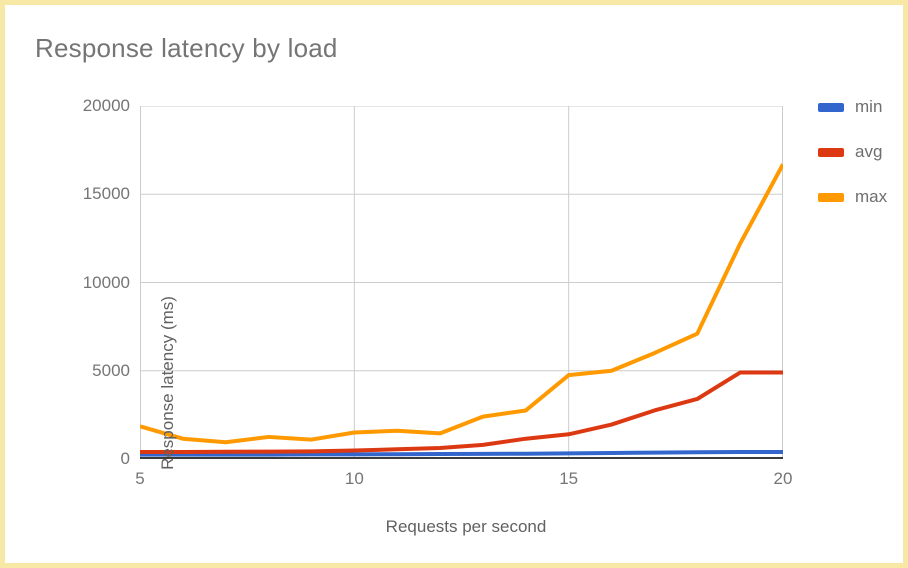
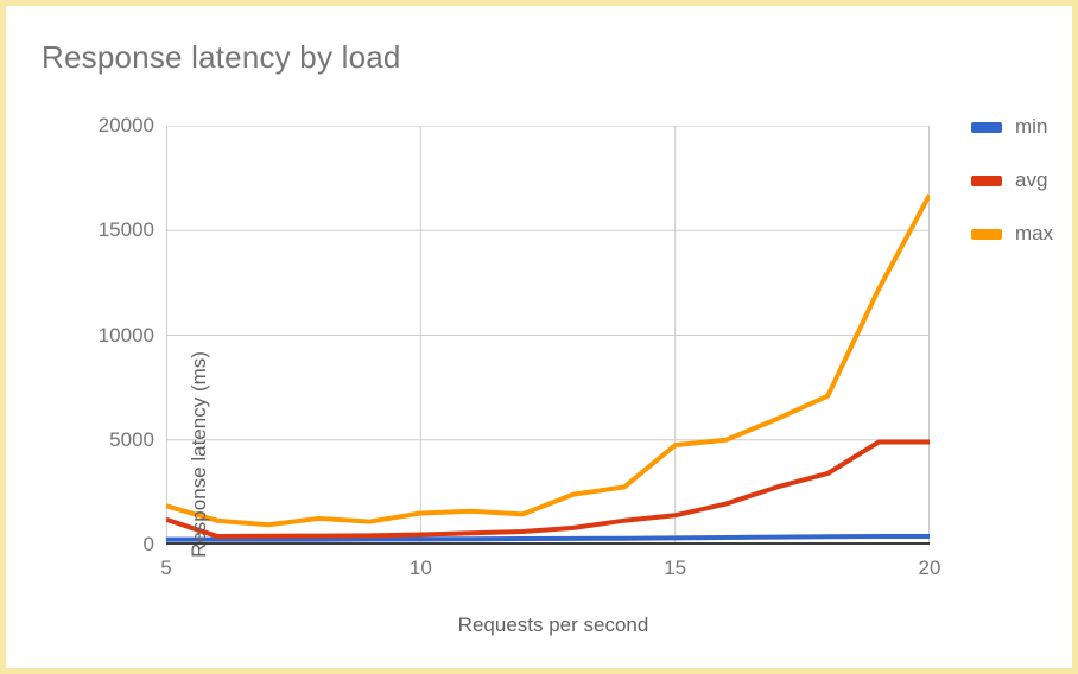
avg/5: 400 -> 1200
